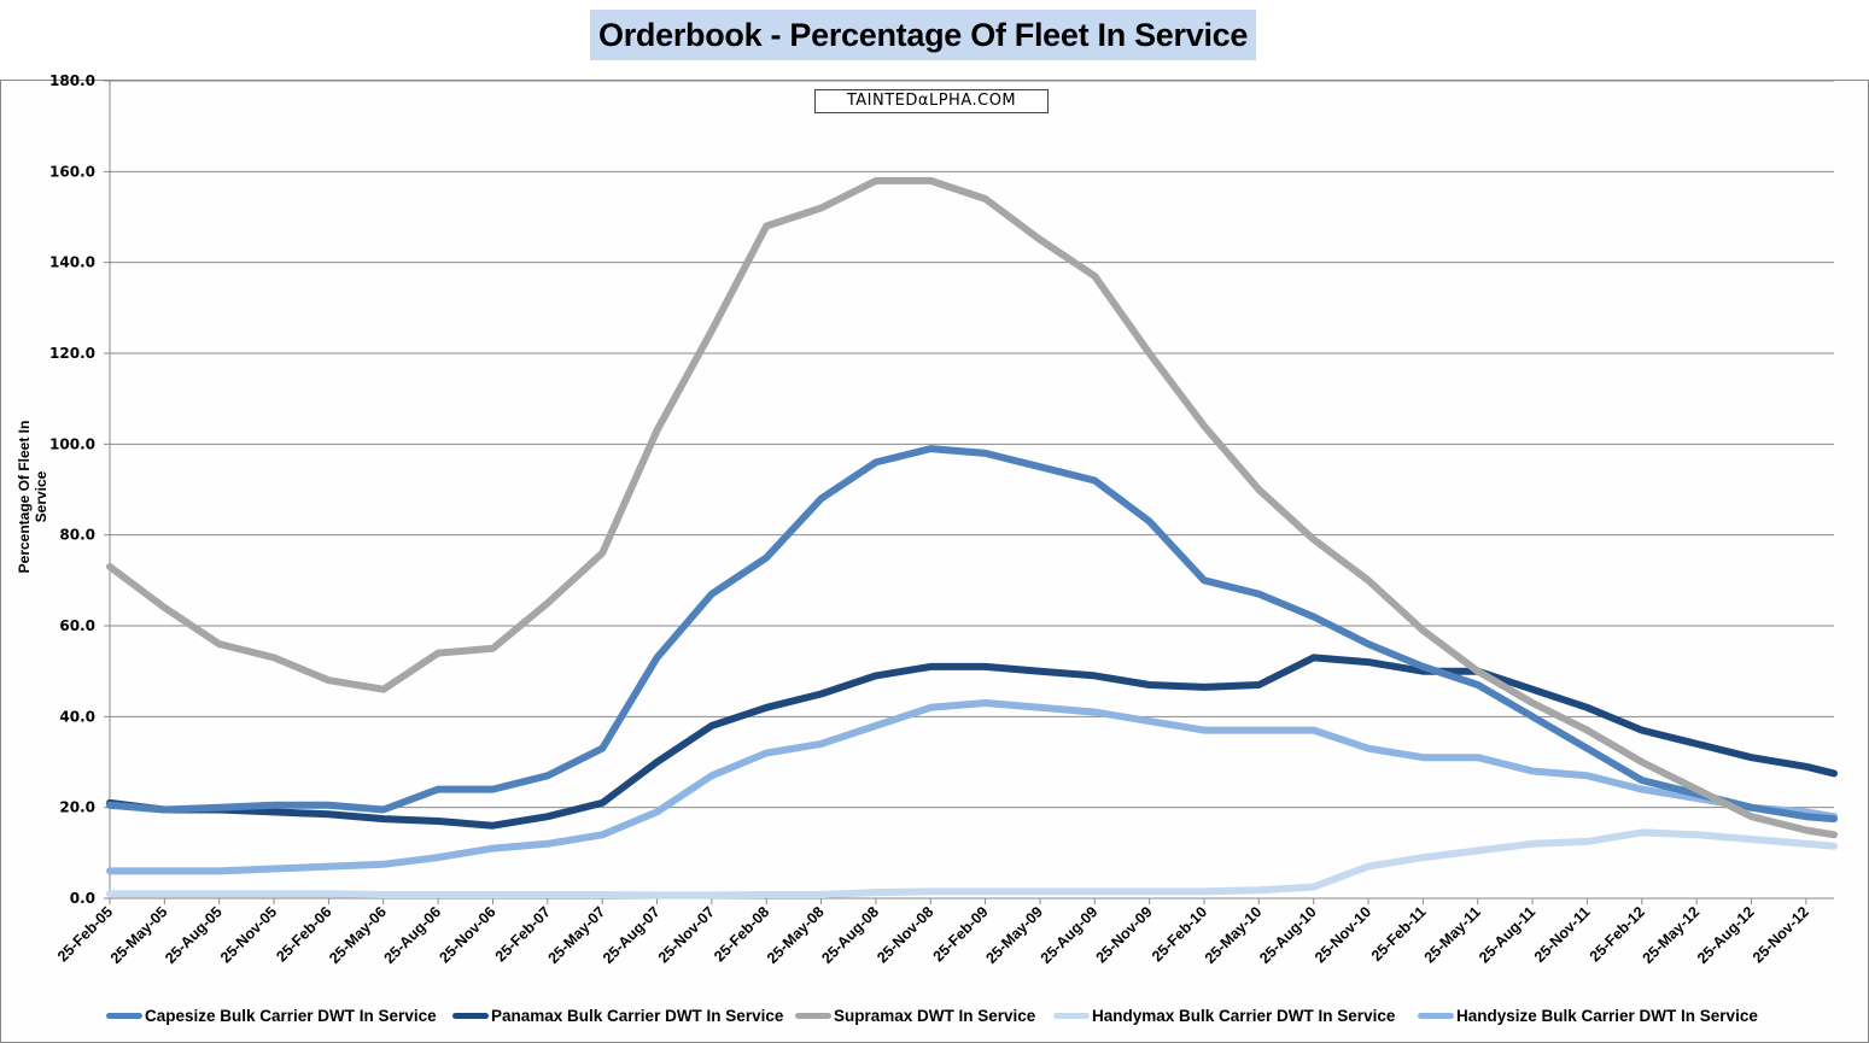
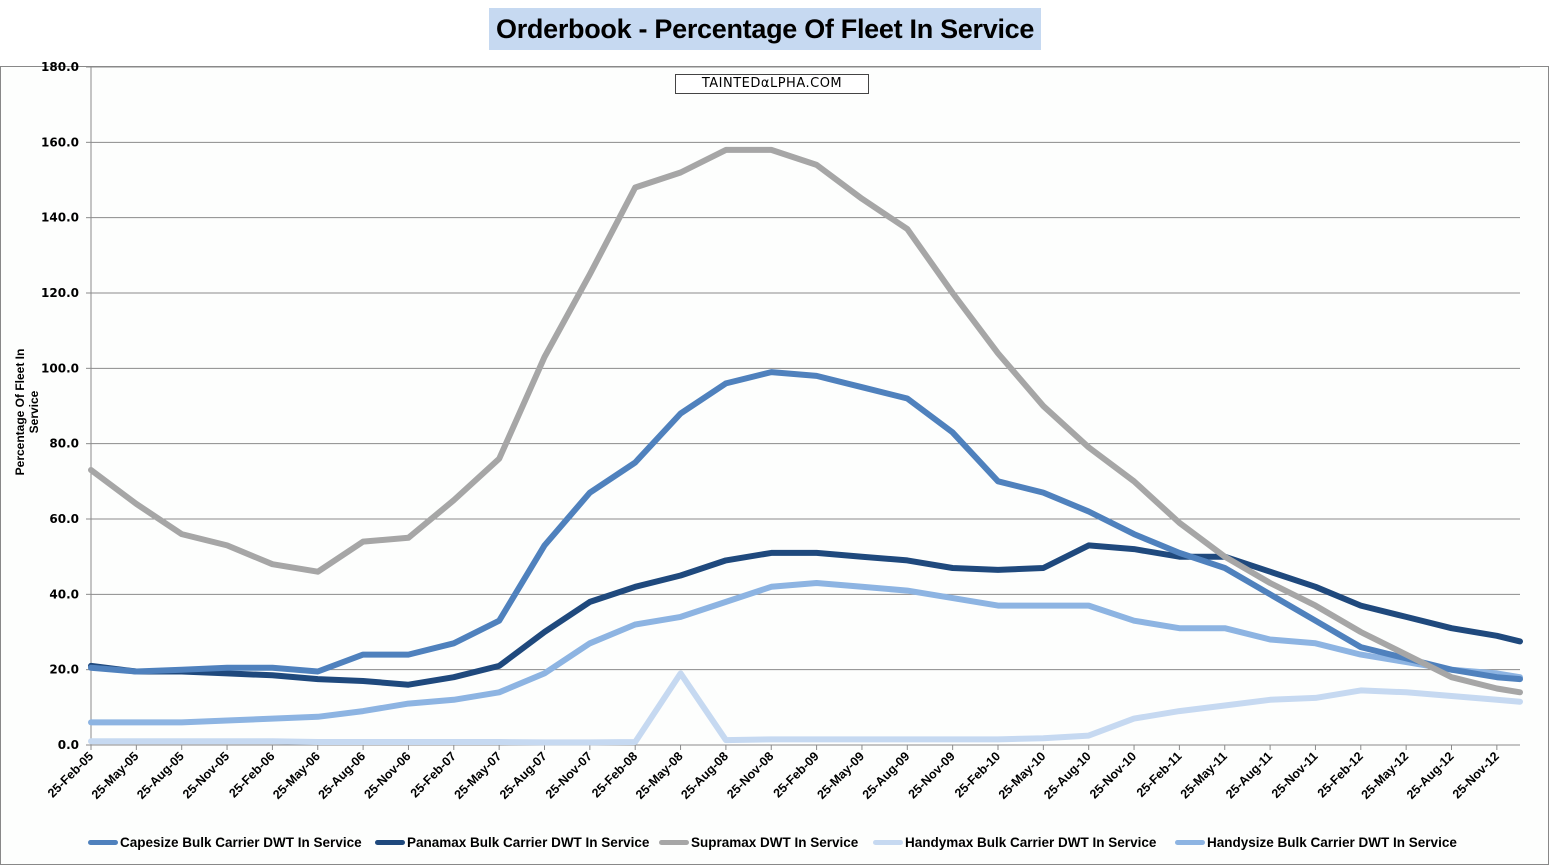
Handymax Bulk Carrier DWT In Service/25-May-08: 1 -> 19
